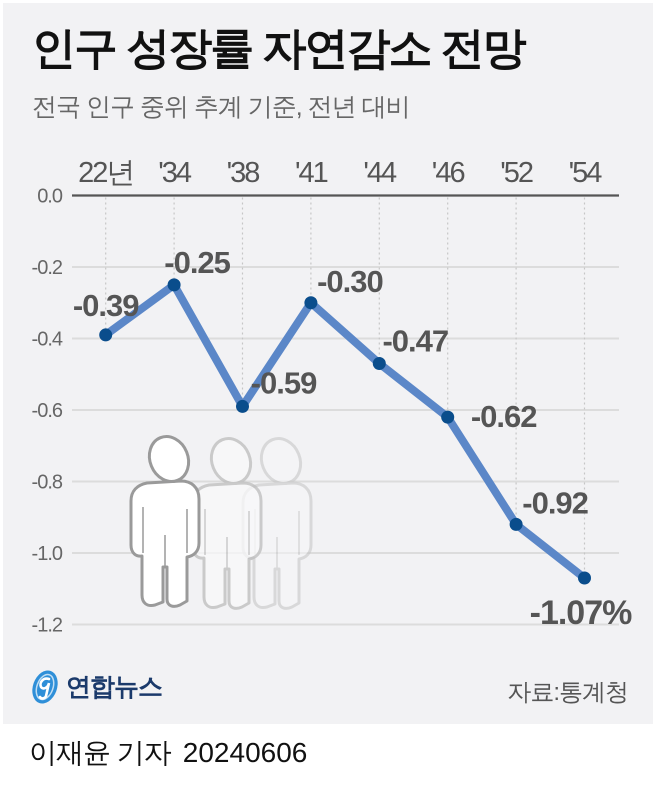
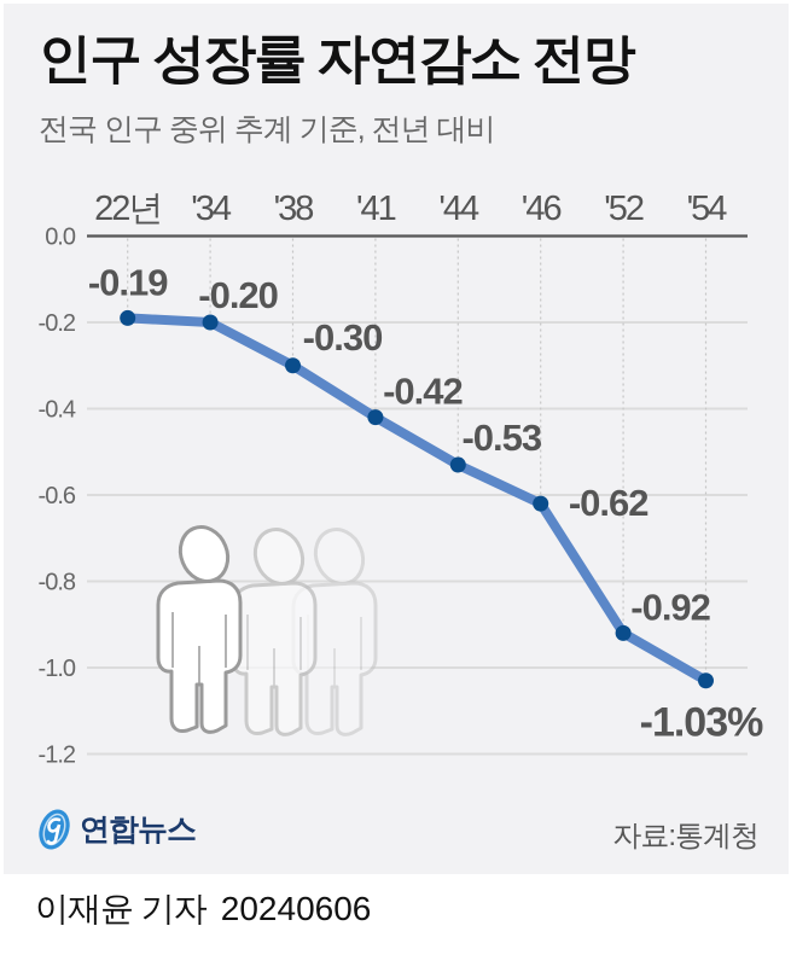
22년: -0.39 -> -0.19
'34: -0.25 -> -0.20
'38: -0.59 -> -0.30
'41: -0.30 -> -0.42
'44: -0.47 -> -0.53
'54: -1.07% -> -1.03%
